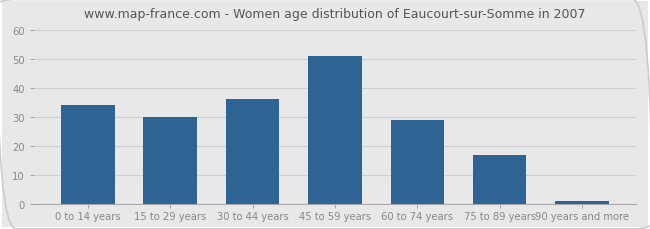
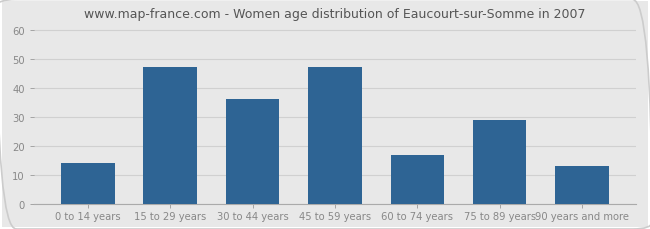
0 to 14 years: 34 -> 14
15 to 29 years: 30 -> 47
45 to 59 years: 51 -> 47
60 to 74 years: 29 -> 17
75 to 89 years: 17 -> 29
90 years and more: 1 -> 13
